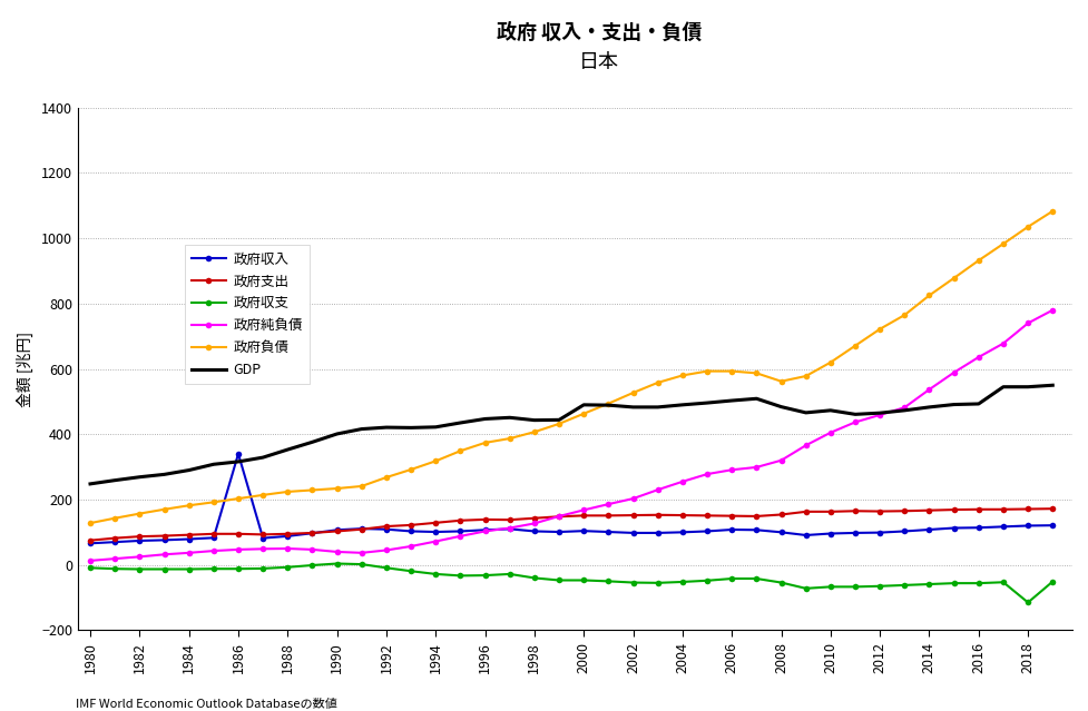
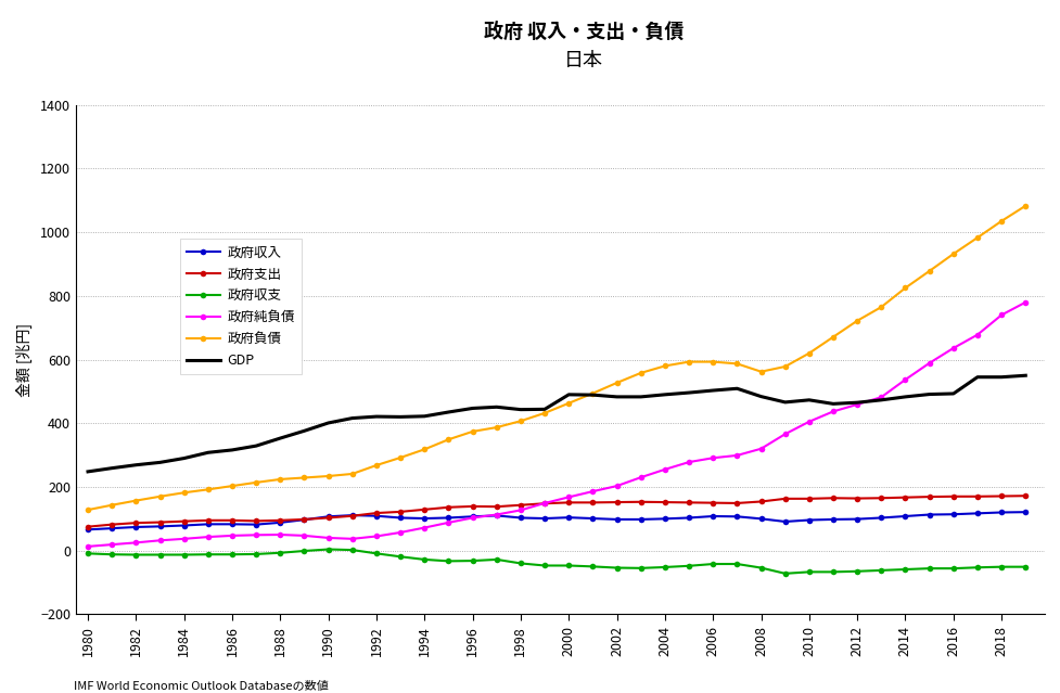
政府収入/1986: 340 -> 83
政府収支/2018: -115 -> -51
